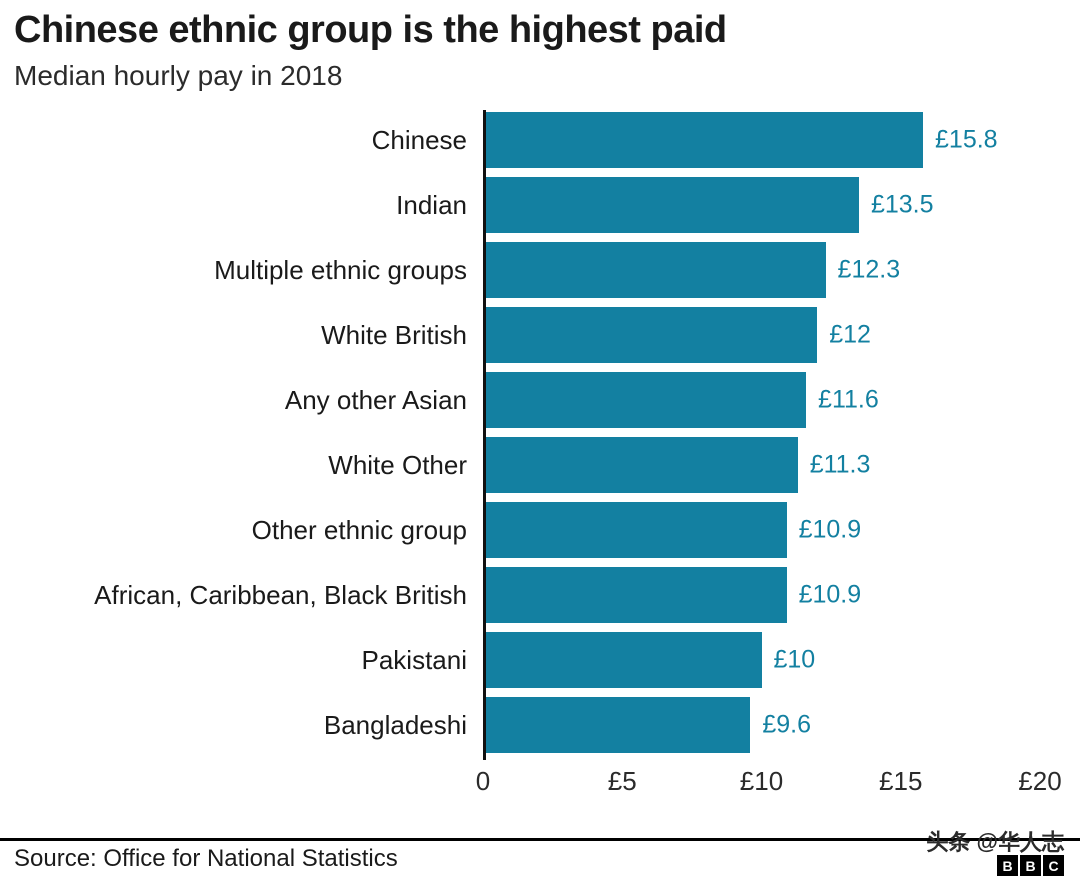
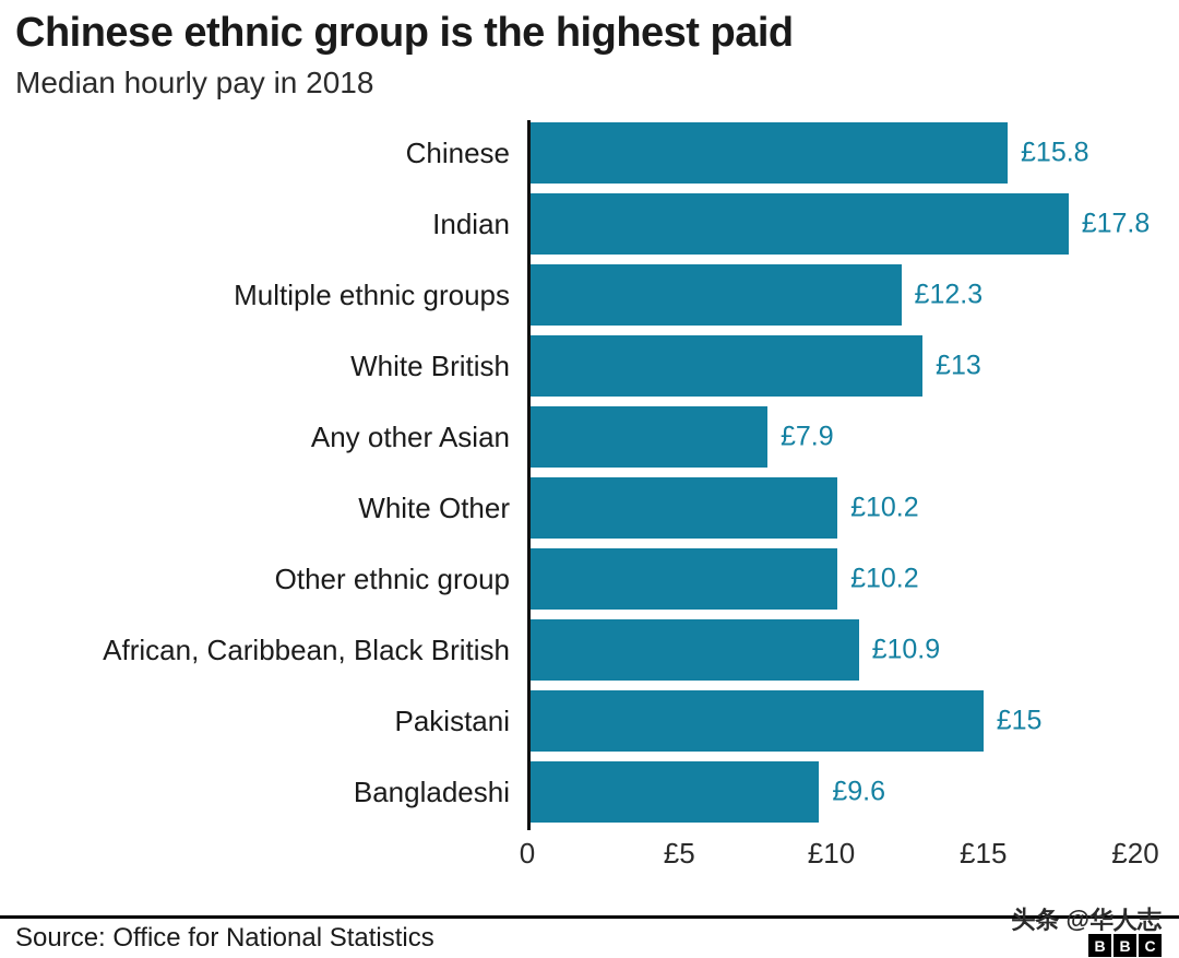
Indian: £13.5 -> £17.8
White British: £12 -> £13
Any other Asian: £11.6 -> £7.9
White Other: £11.3 -> £10.2
Other ethnic group: £10.9 -> £10.2
Pakistani: £10 -> £15
